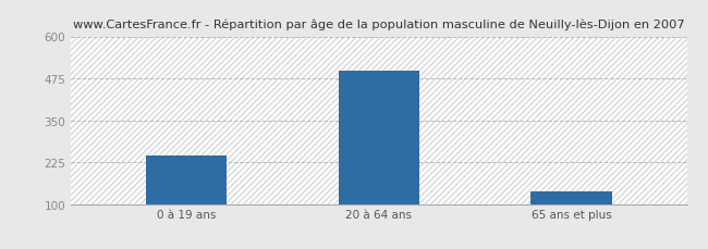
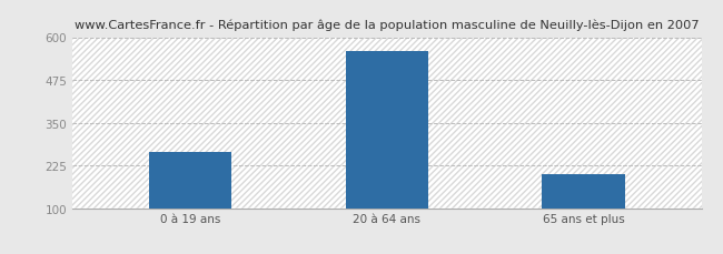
0 à 19 ans: 245 -> 265
20 à 64 ans: 497 -> 560
65 ans et plus: 138 -> 200
